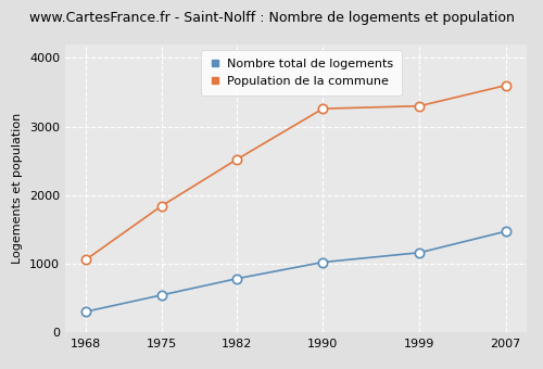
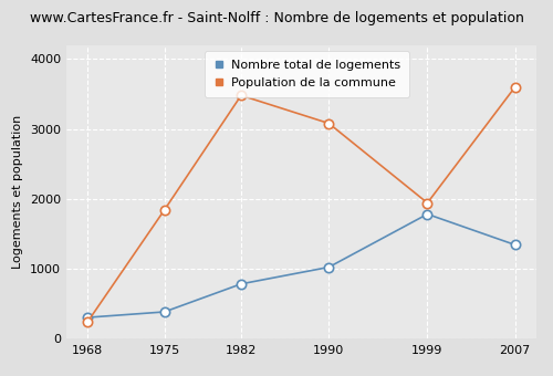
Population de la commune/1968: 1060 -> 240
Nombre total de logements/1975: 540 -> 380
Population de la commune/1982: 2520 -> 3480
Population de la commune/1990: 3260 -> 3080
Nombre total de logements/1999: 1160 -> 1780
Population de la commune/1999: 3300 -> 1940
Nombre total de logements/2007: 1470 -> 1340
